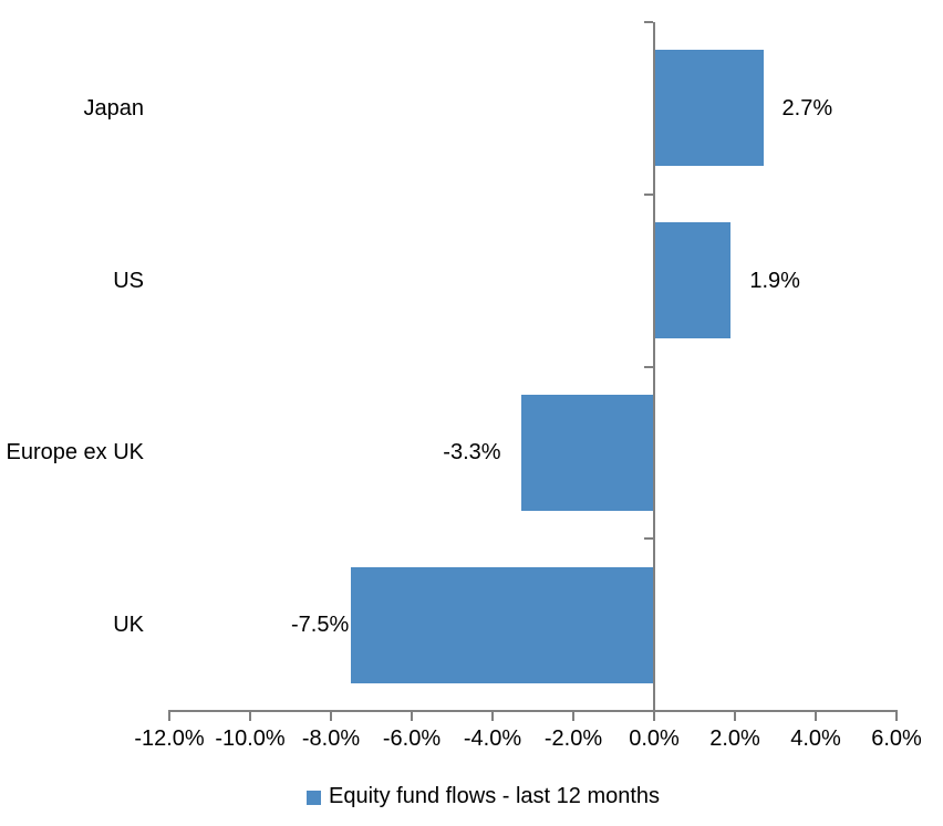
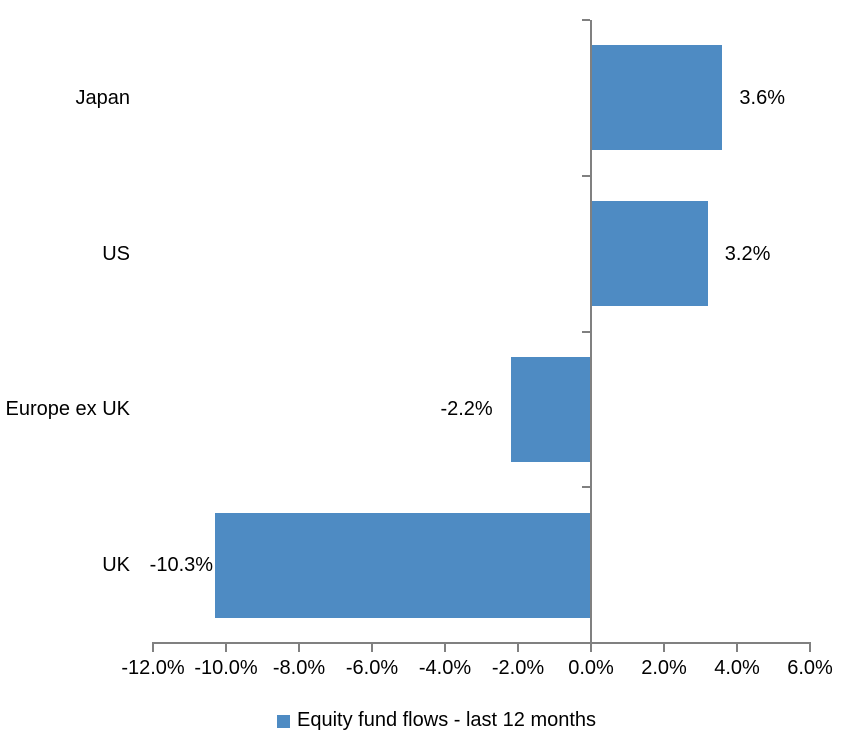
Japan: 2.7% -> 3.6%
US: 1.9% -> 3.2%
Europe ex UK: -3.3% -> -2.2%
UK: -7.5% -> -10.3%
